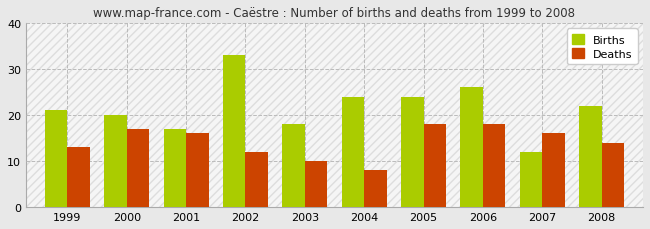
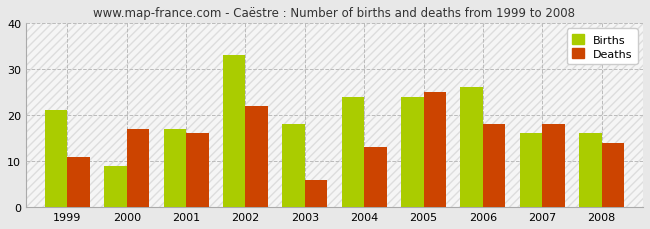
Deaths/1999: 13 -> 11
Births/2000: 20 -> 9
Deaths/2002: 12 -> 22
Deaths/2003: 10 -> 6
Deaths/2004: 8 -> 13
Deaths/2005: 18 -> 25
Births/2007: 12 -> 16
Deaths/2007: 16 -> 18
Births/2008: 22 -> 16
